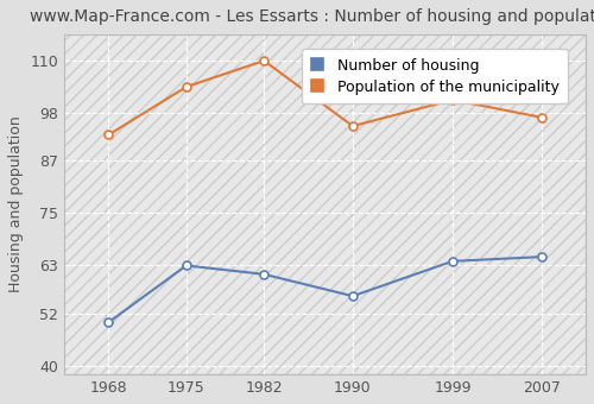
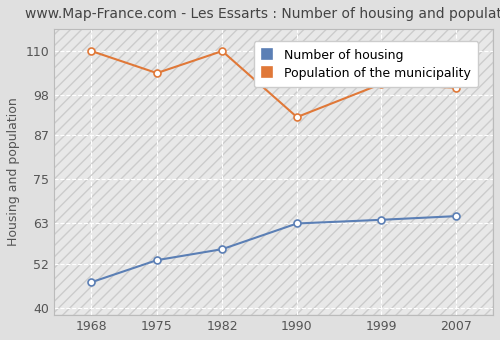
Number of housing/1968: 50 -> 47
Population of the municipality/1968: 93 -> 110
Number of housing/1975: 63 -> 53
Number of housing/1982: 61 -> 56
Number of housing/1990: 56 -> 63
Population of the municipality/1990: 95 -> 92
Population of the municipality/2007: 97 -> 100
